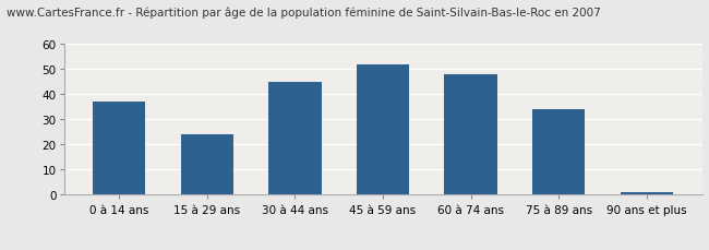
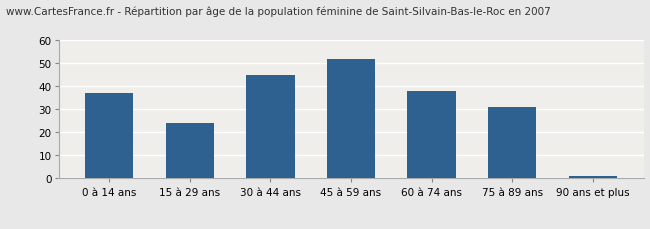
60 à 74 ans: 48 -> 38
75 à 89 ans: 34 -> 31
